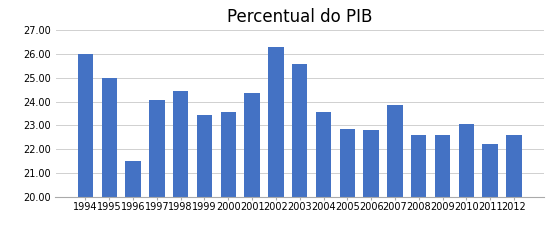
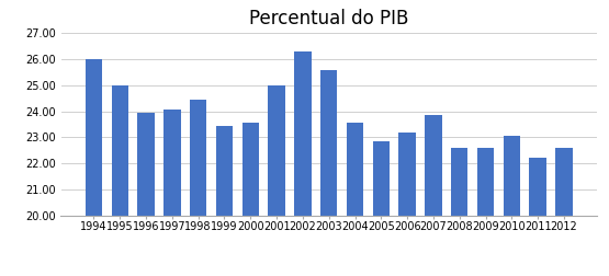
1996: 21.50 -> 23.95
2001: 24.35 -> 25.00
2006: 22.80 -> 23.18
